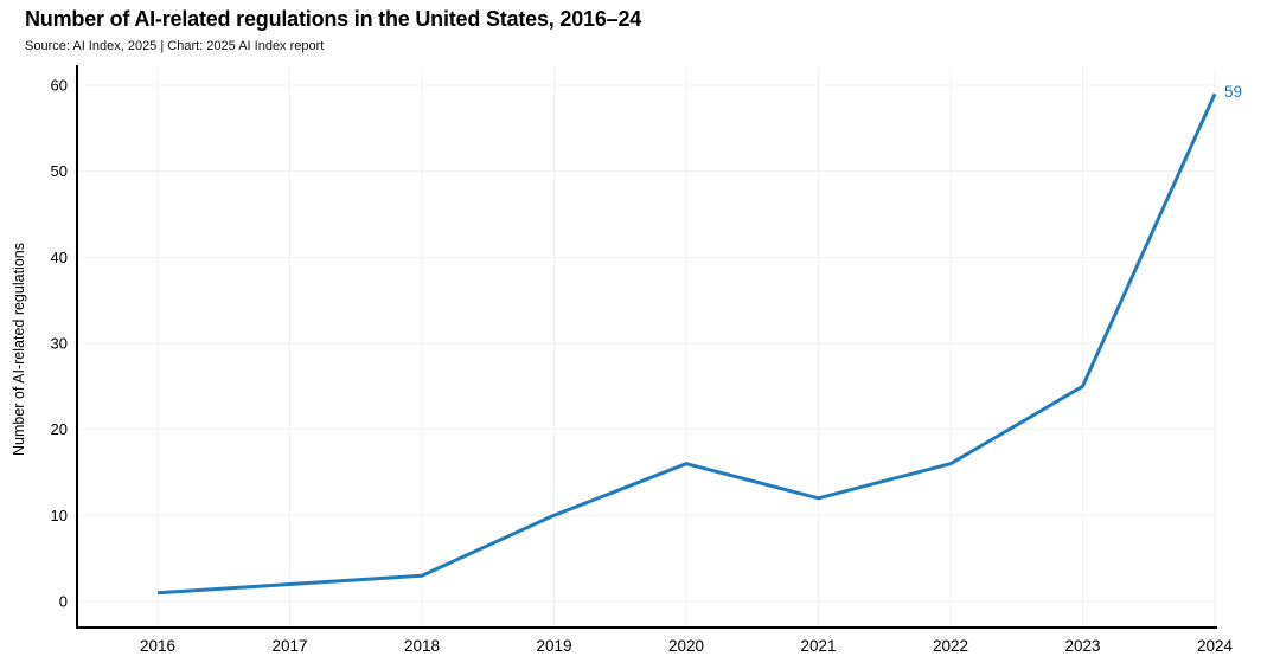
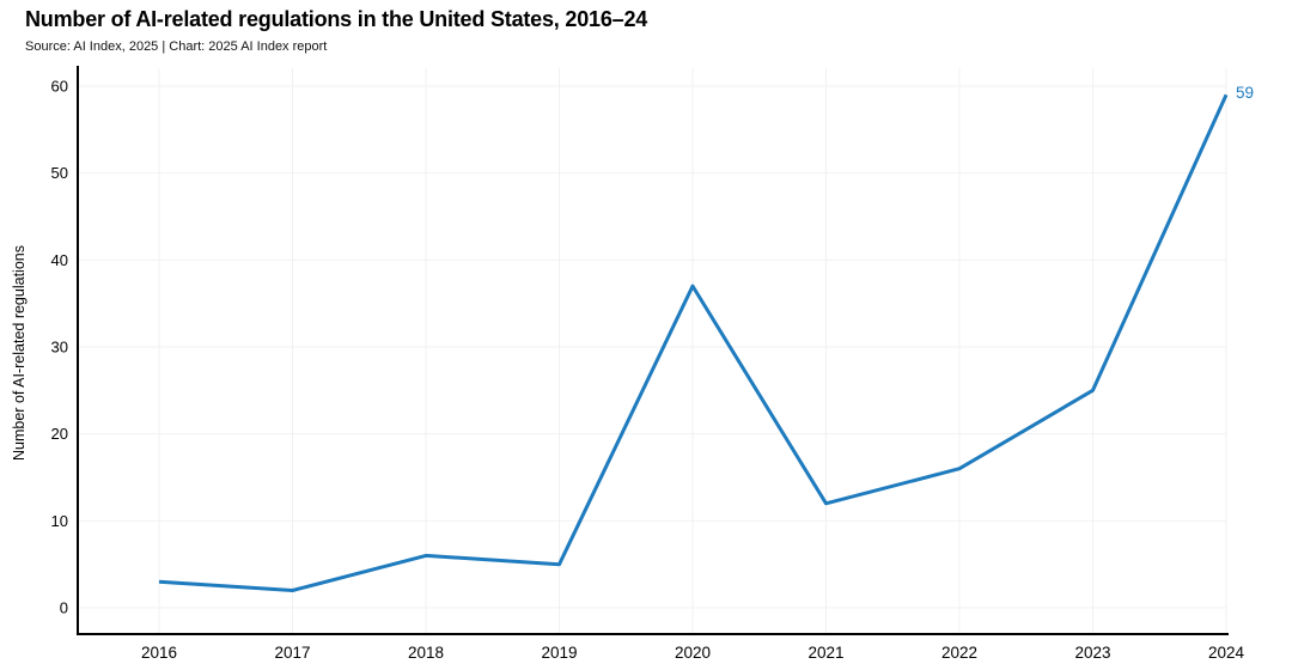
2016: 1 -> 3
2018: 3 -> 6
2019: 10 -> 5
2020: 16 -> 37
